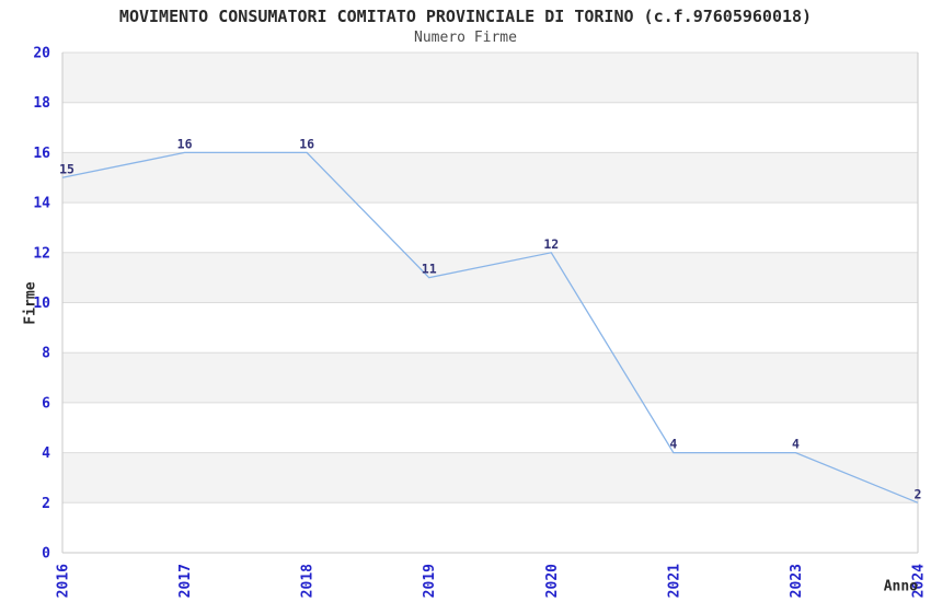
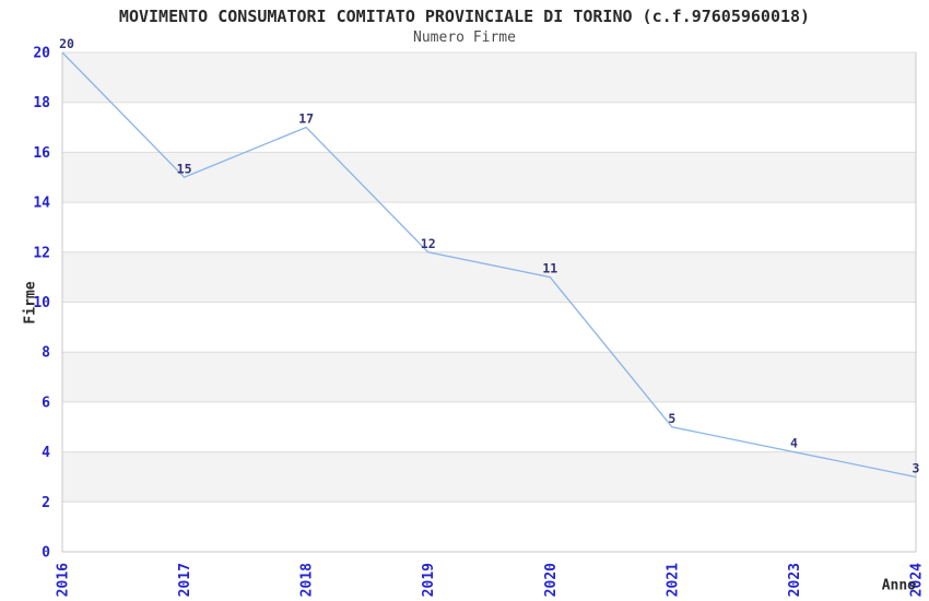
2016: 15 -> 20
2017: 16 -> 15
2018: 16 -> 17
2019: 11 -> 12
2020: 12 -> 11
2021: 4 -> 5
2024: 2 -> 3
